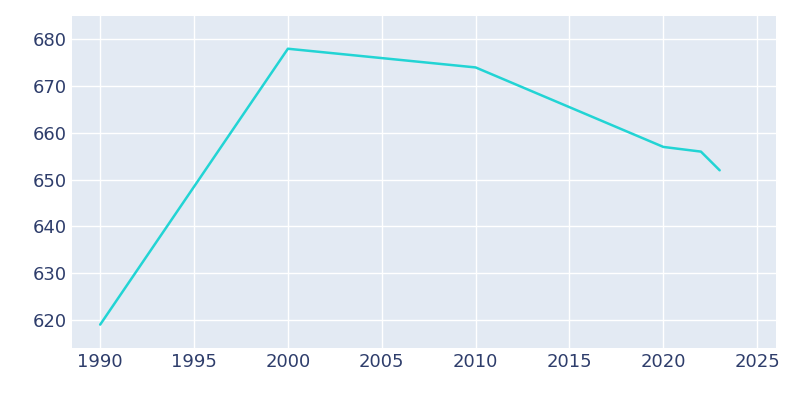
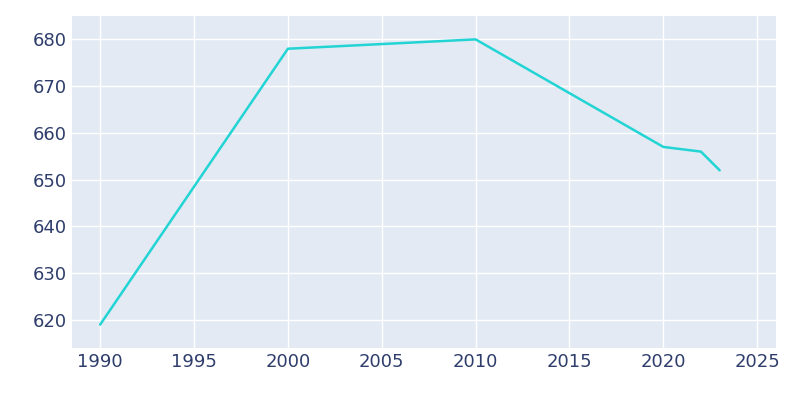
2010: 674 -> 680
